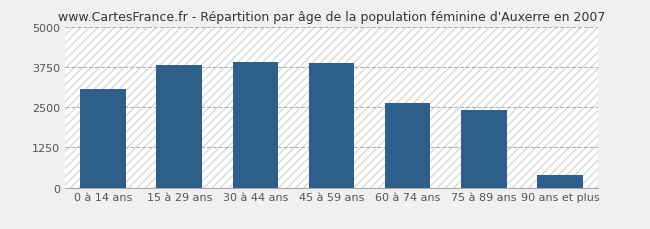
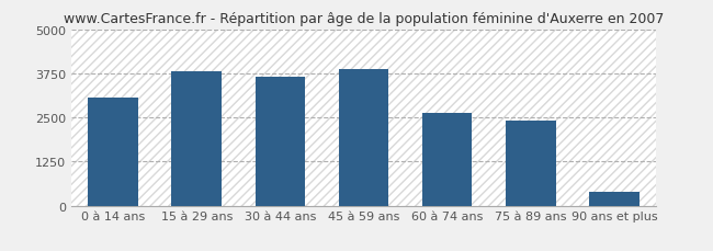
30 à 44 ans: 3900 -> 3650
